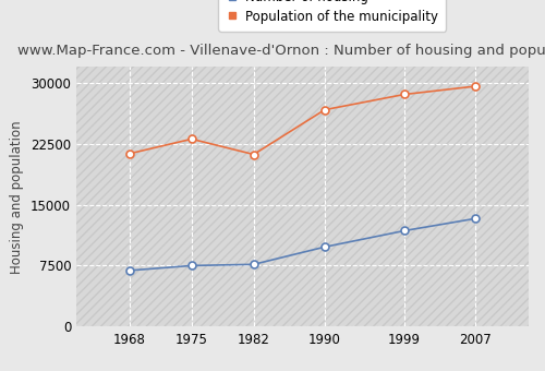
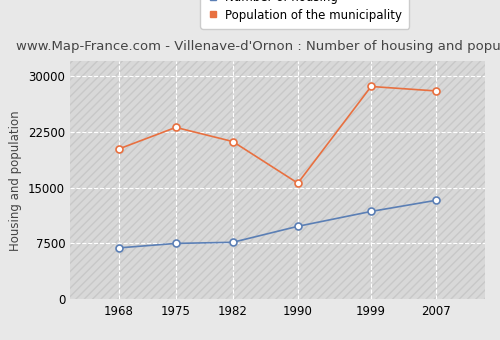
Population of the municipality/1968: 21300 -> 20200
Population of the municipality/1990: 26700 -> 15600
Population of the municipality/2007: 29600 -> 28000
